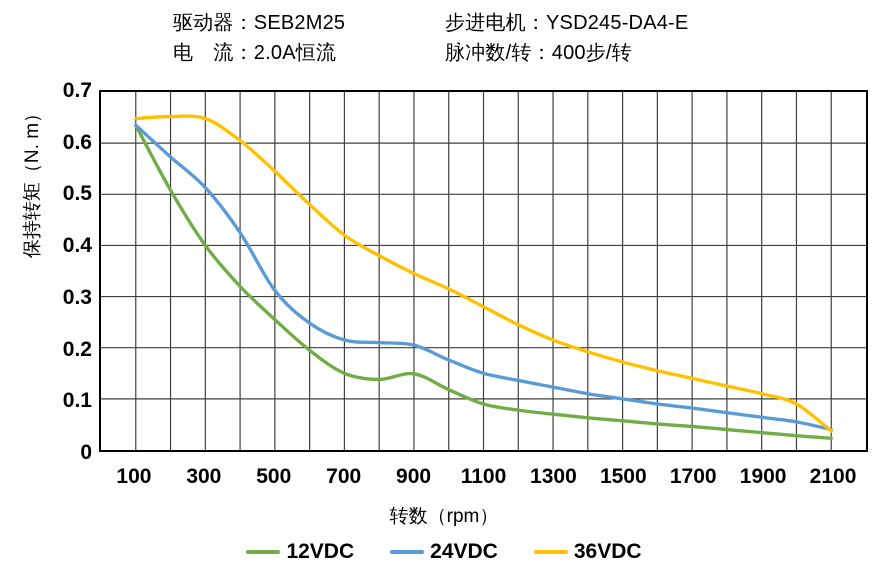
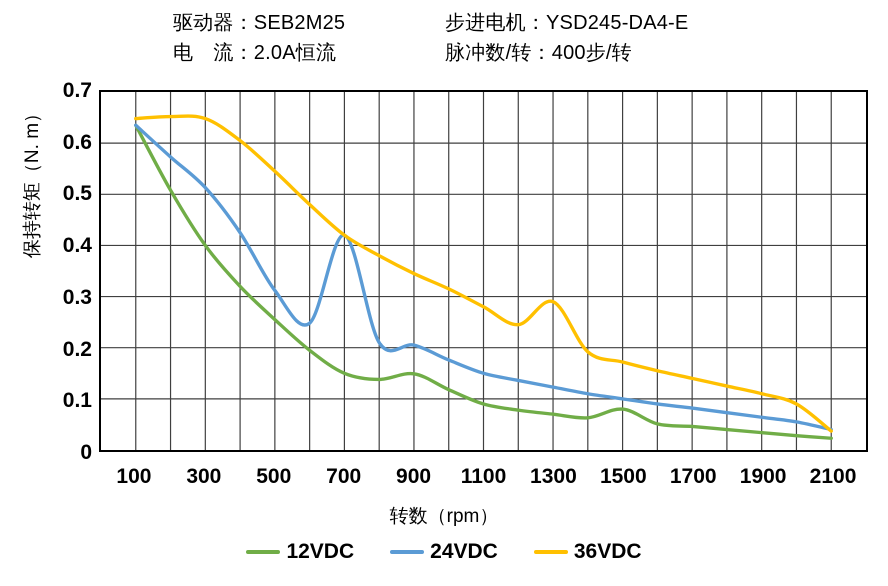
24VDC/700: 0.21 -> 0.42
36VDC/1300: 0.21 -> 0.29
12VDC/1500: 0.06 -> 0.08
